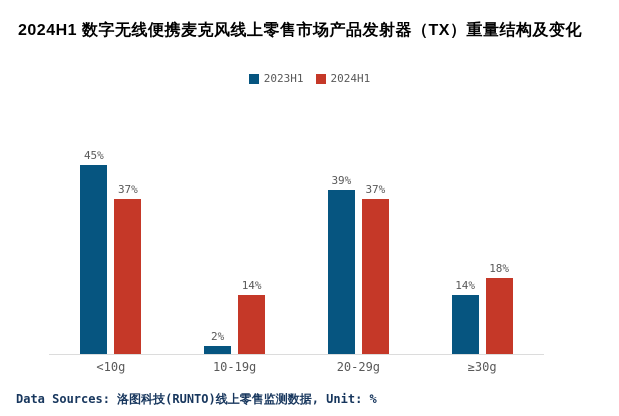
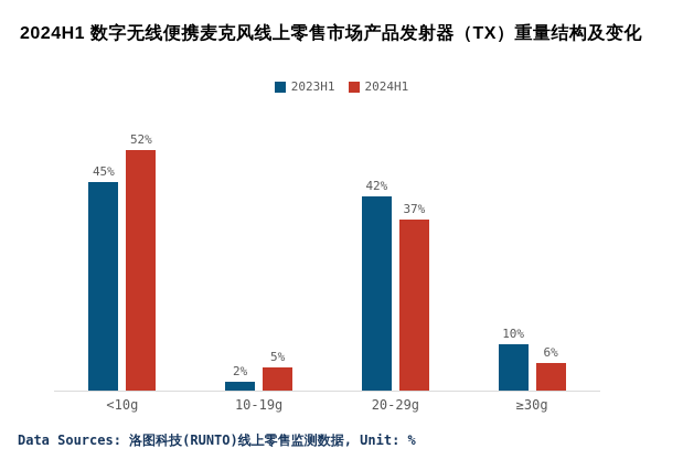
2024H1/<10g: 37% -> 52%
2024H1/10-19g: 14% -> 5%
2023H1/20-29g: 39% -> 42%
2023H1/≥30g: 14% -> 10%
2024H1/≥30g: 18% -> 6%
